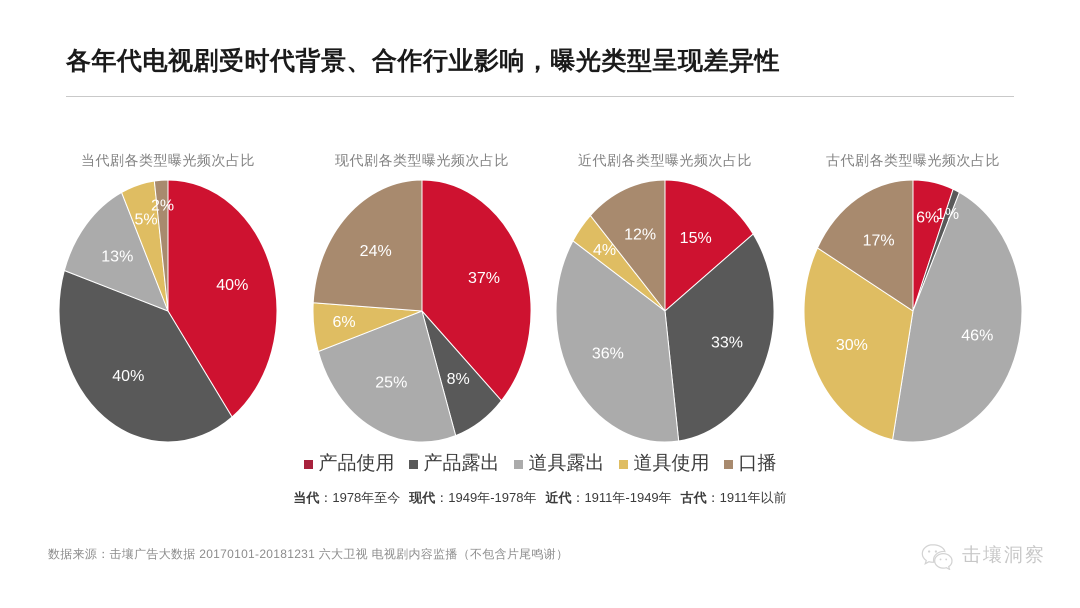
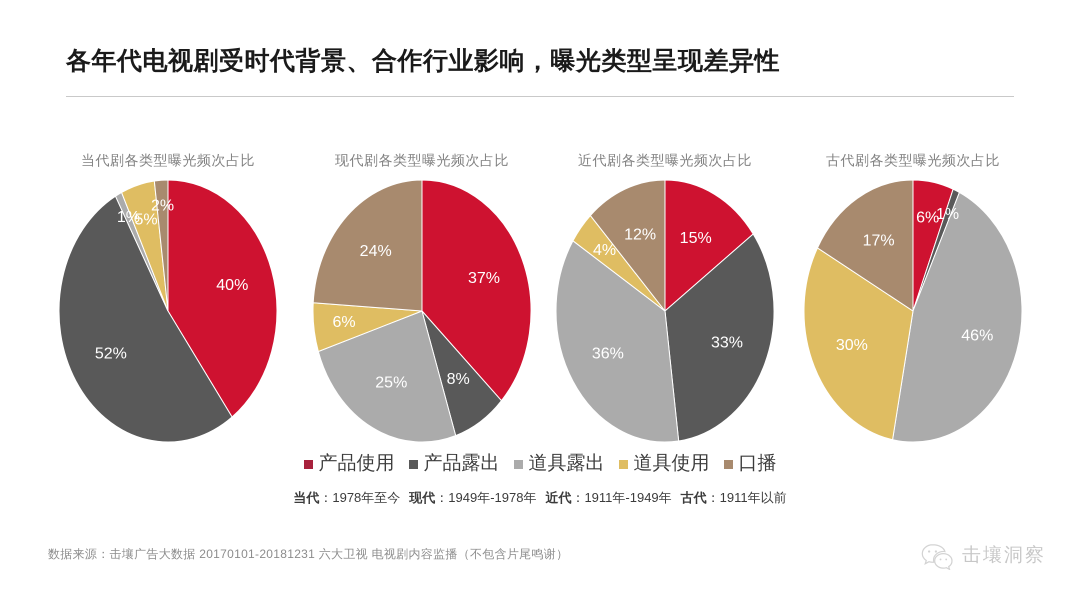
当代剧各类型曝光频次占比/产品露出: 40% -> 52%
当代剧各类型曝光频次占比/道具露出: 13% -> 1%
